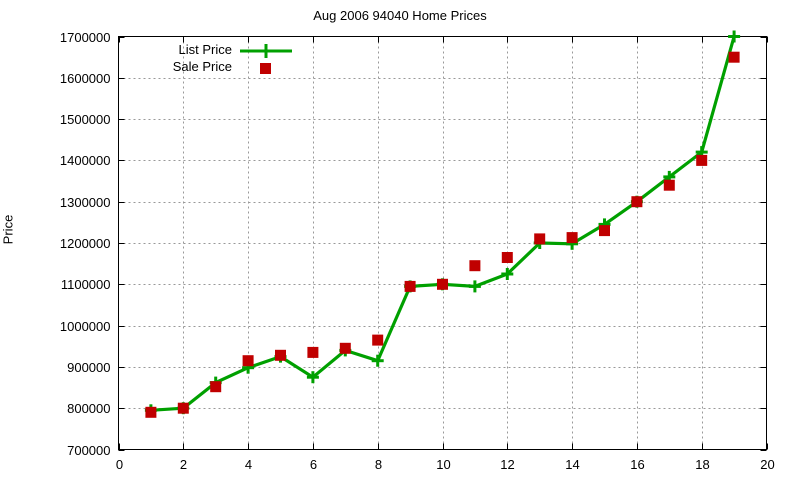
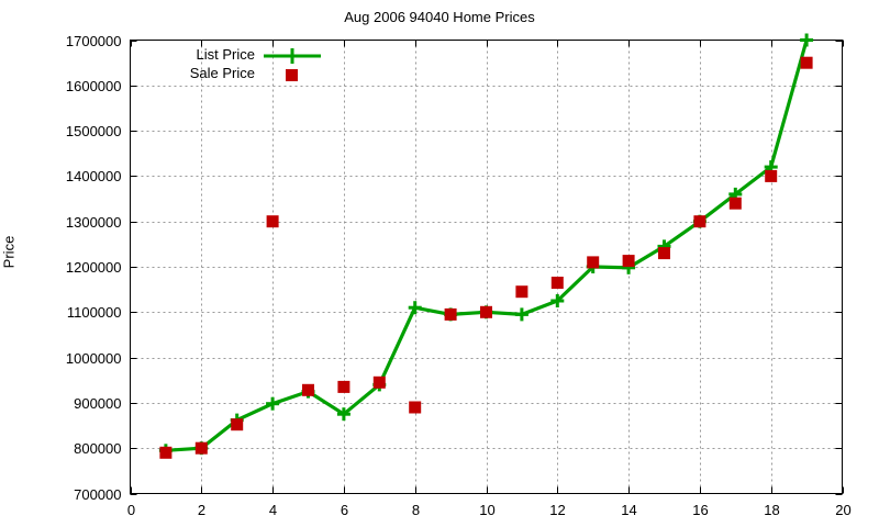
Sale Price/4: 920000 -> 1300000
List Price/8: 920000 -> 1110000
Sale Price/8: 960000 -> 890000
